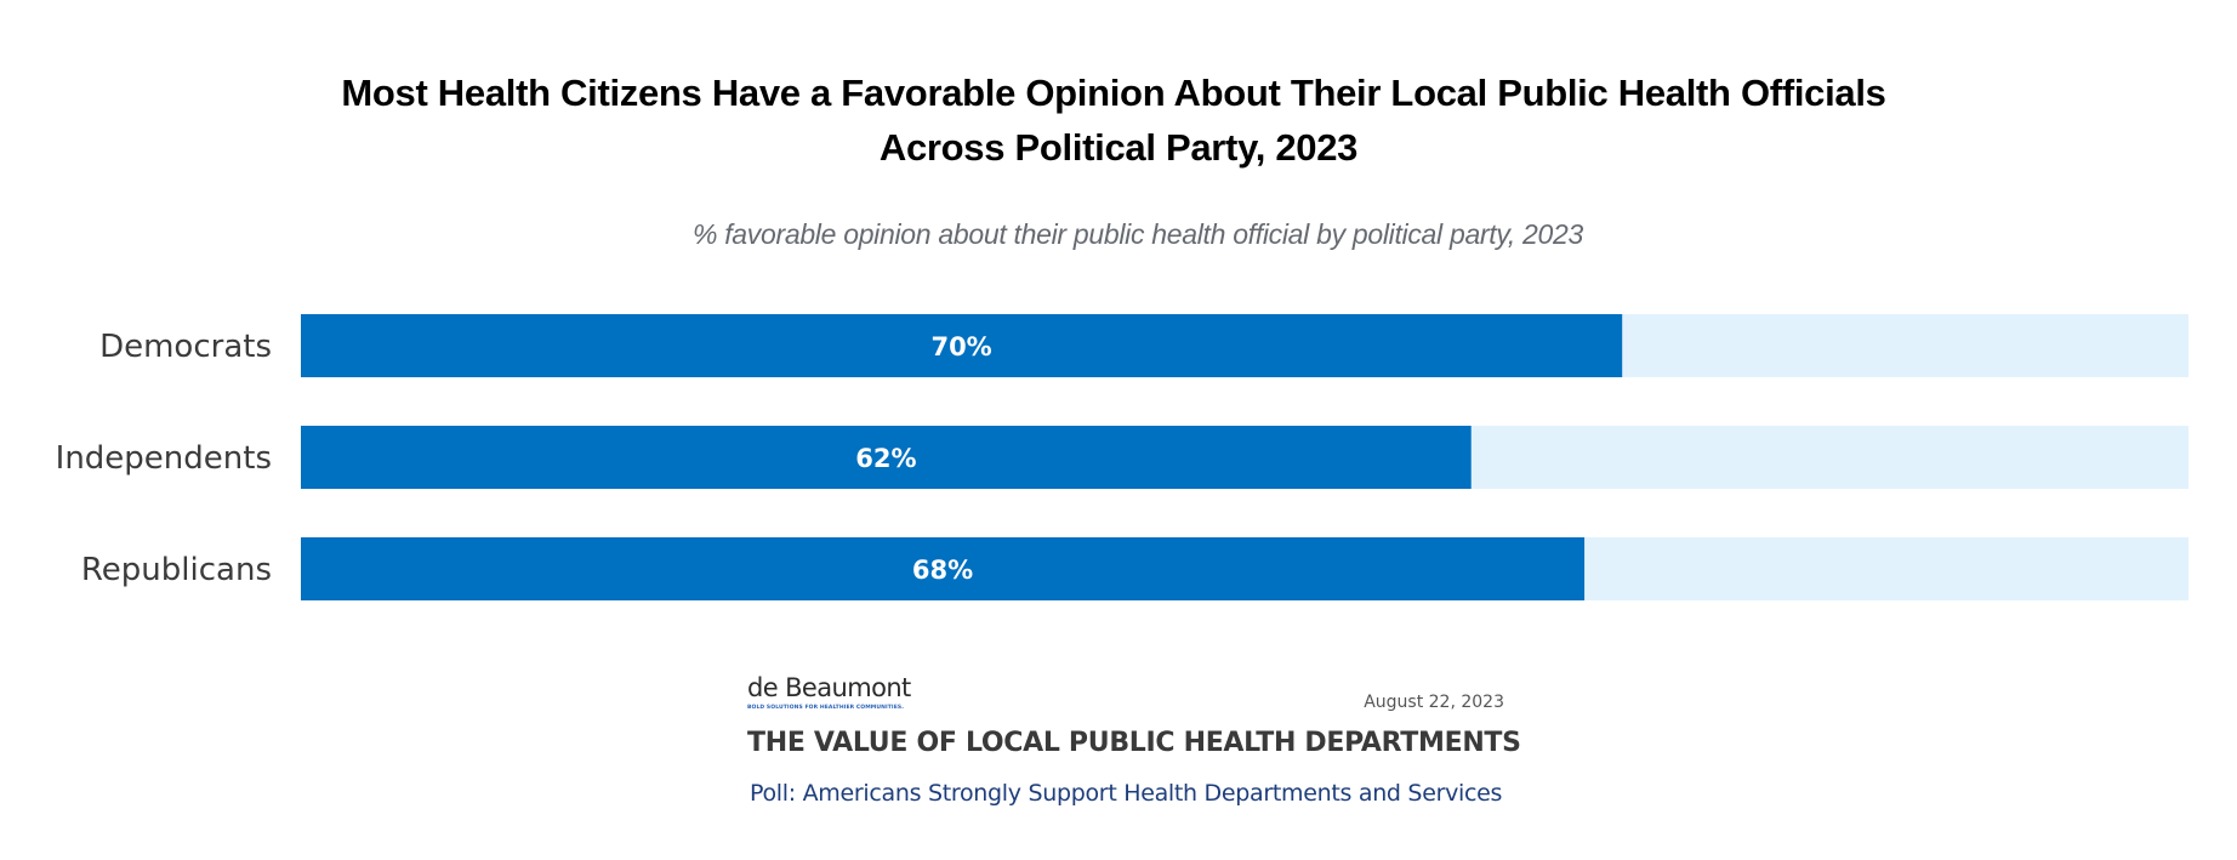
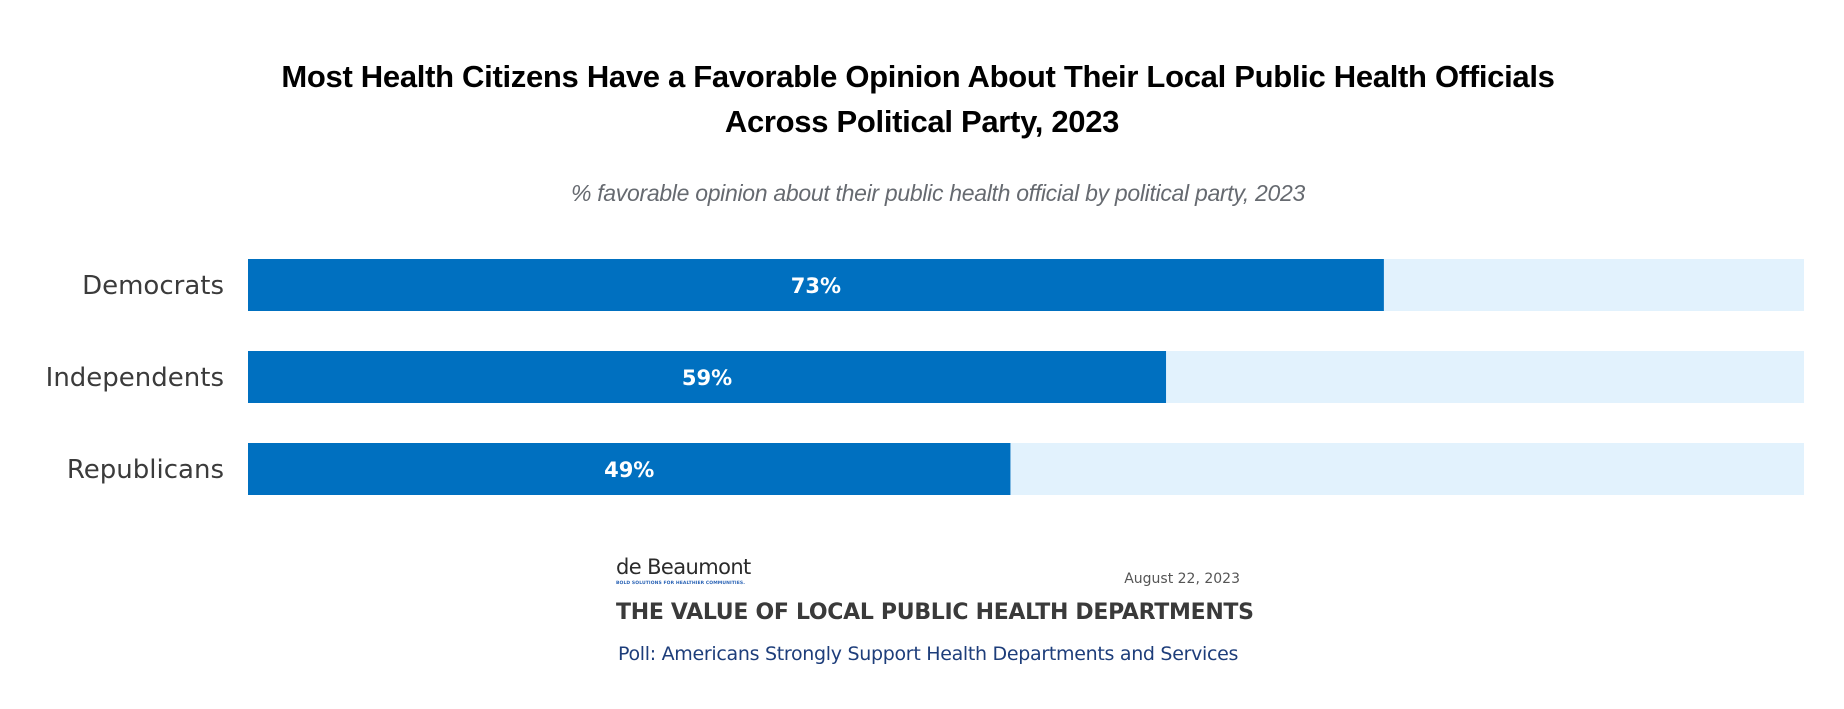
Democrats: 70% -> 73%
Independents: 62% -> 59%
Republicans: 68% -> 49%
